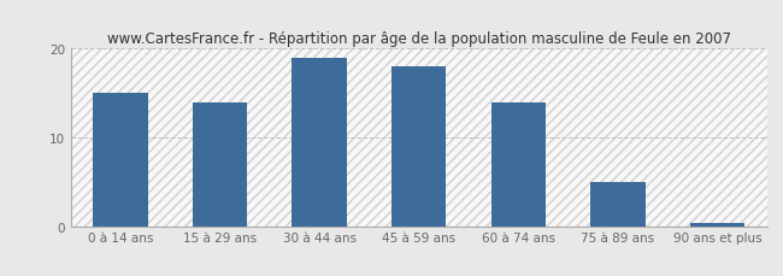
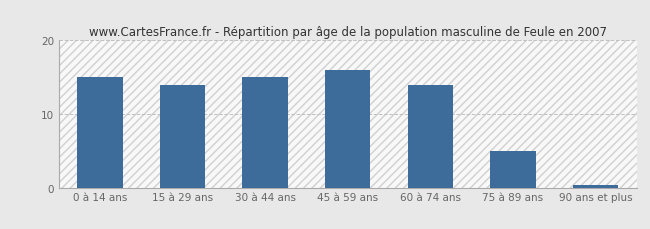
30 à 44 ans: 19.0 -> 15.0
45 à 59 ans: 18.0 -> 16.0
